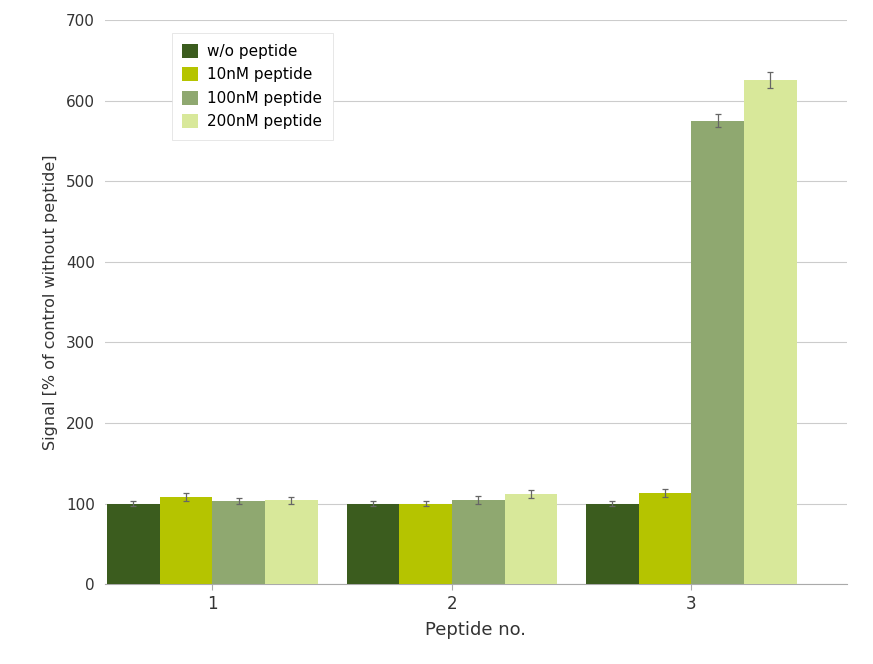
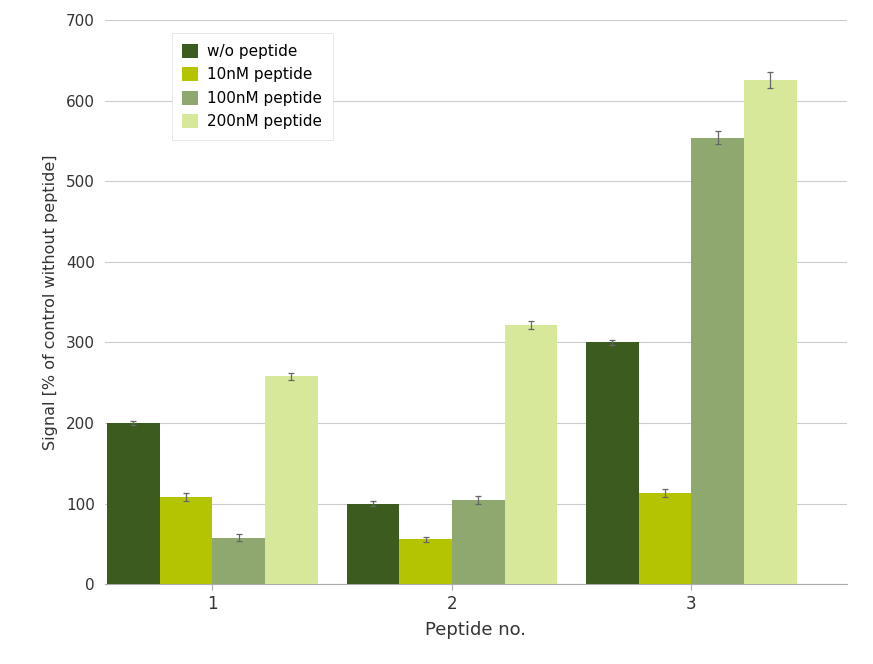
w/o peptide/1: 100 -> 200
100nM peptide/1: 103 -> 58
200nM peptide/1: 104 -> 258
10nM peptide/2: 100 -> 56
200nM peptide/2: 112 -> 322
w/o peptide/3: 100 -> 300
100nM peptide/3: 575 -> 554
